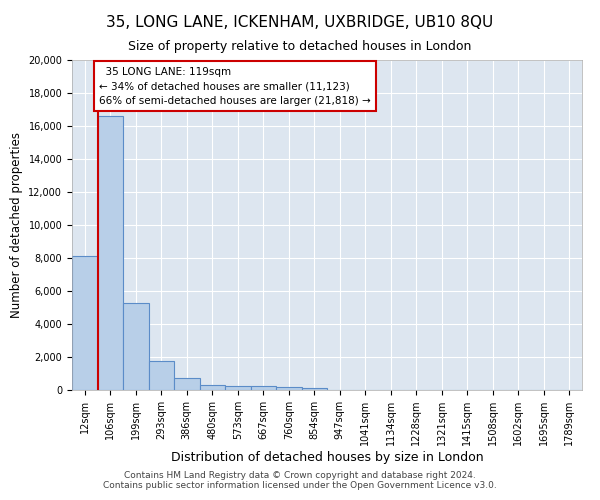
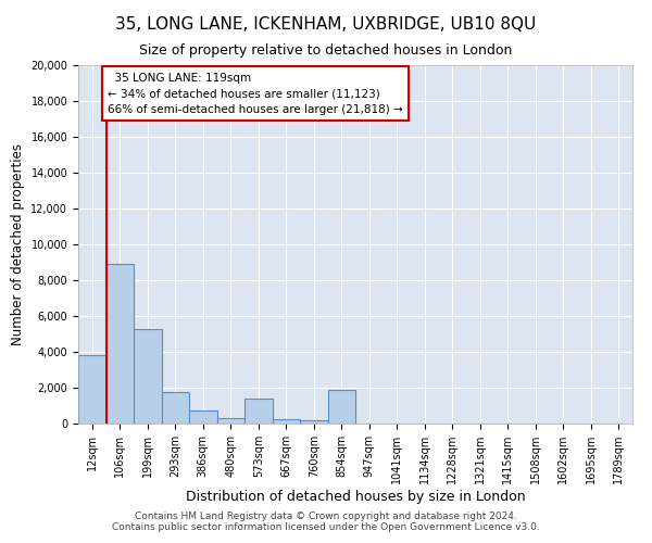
12sqm: 8,100 -> 3,800
106sqm: 16,600 -> 8,900
573sqm: 200 -> 1,400
854sqm: 100 -> 1,900
